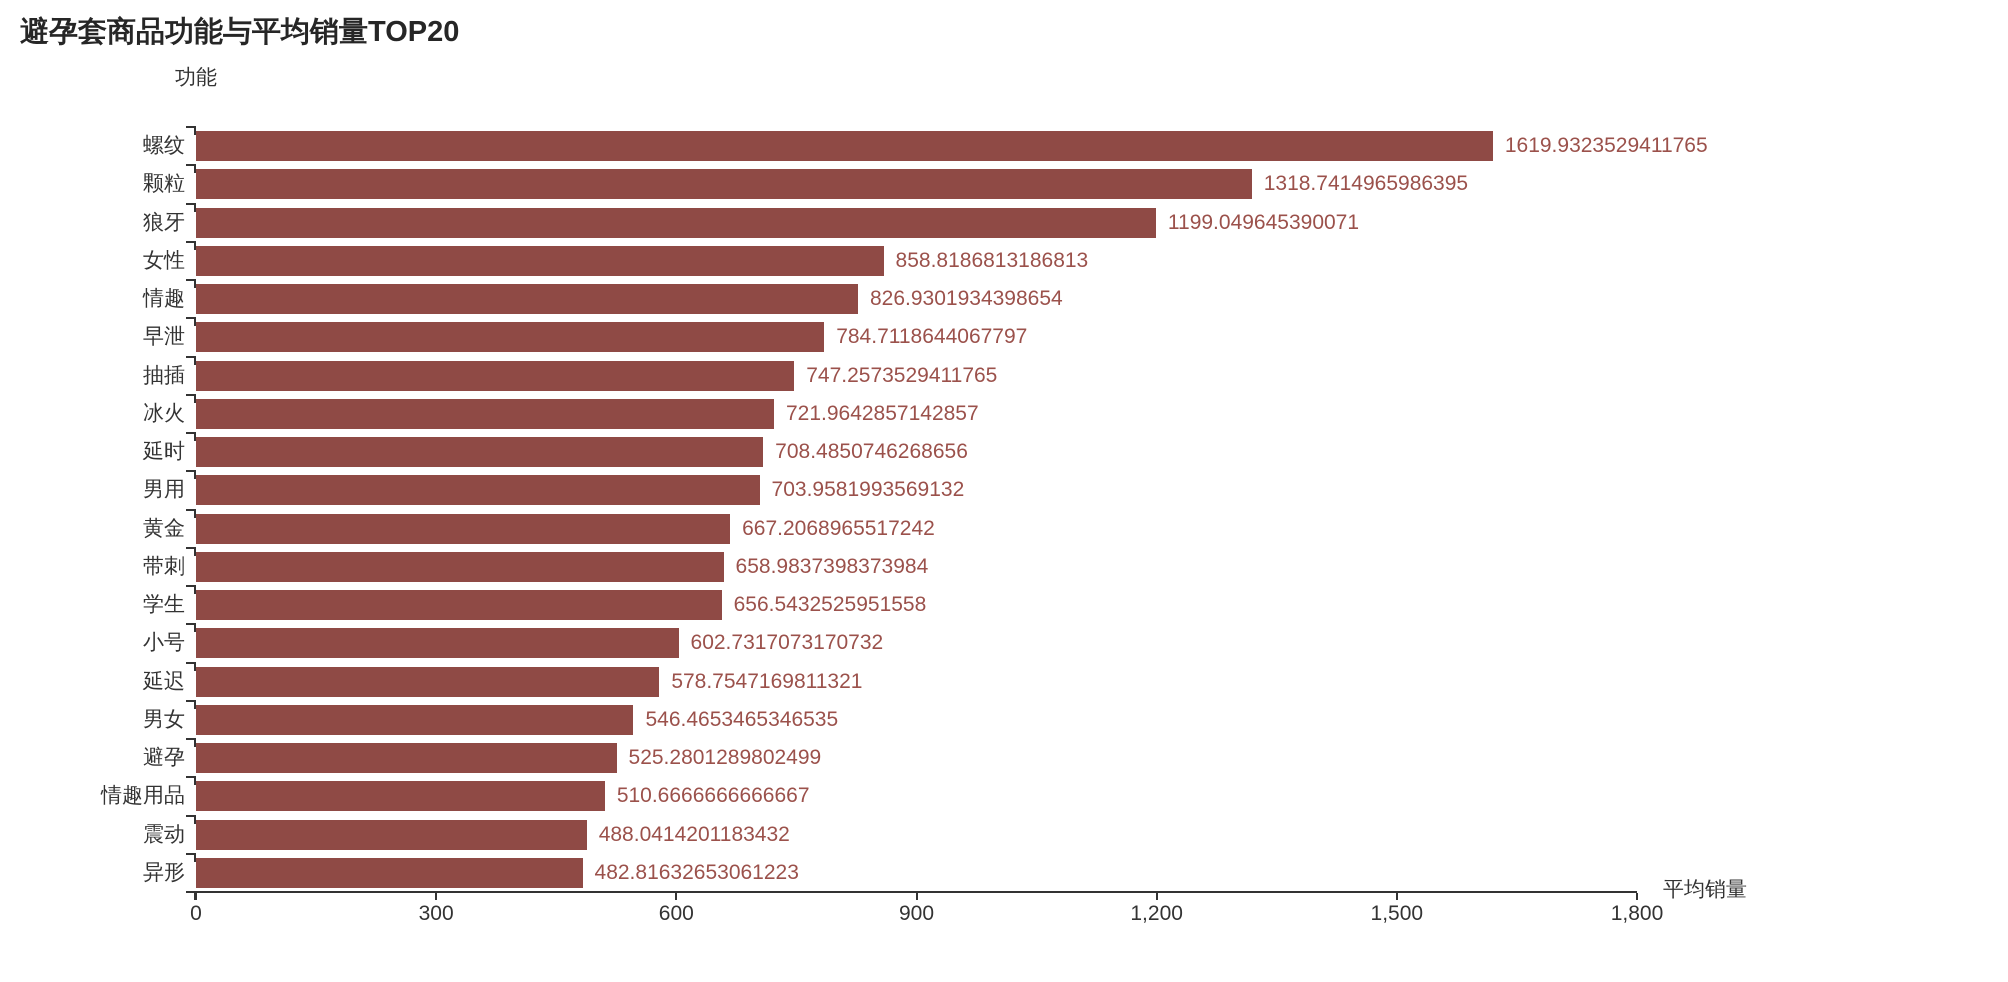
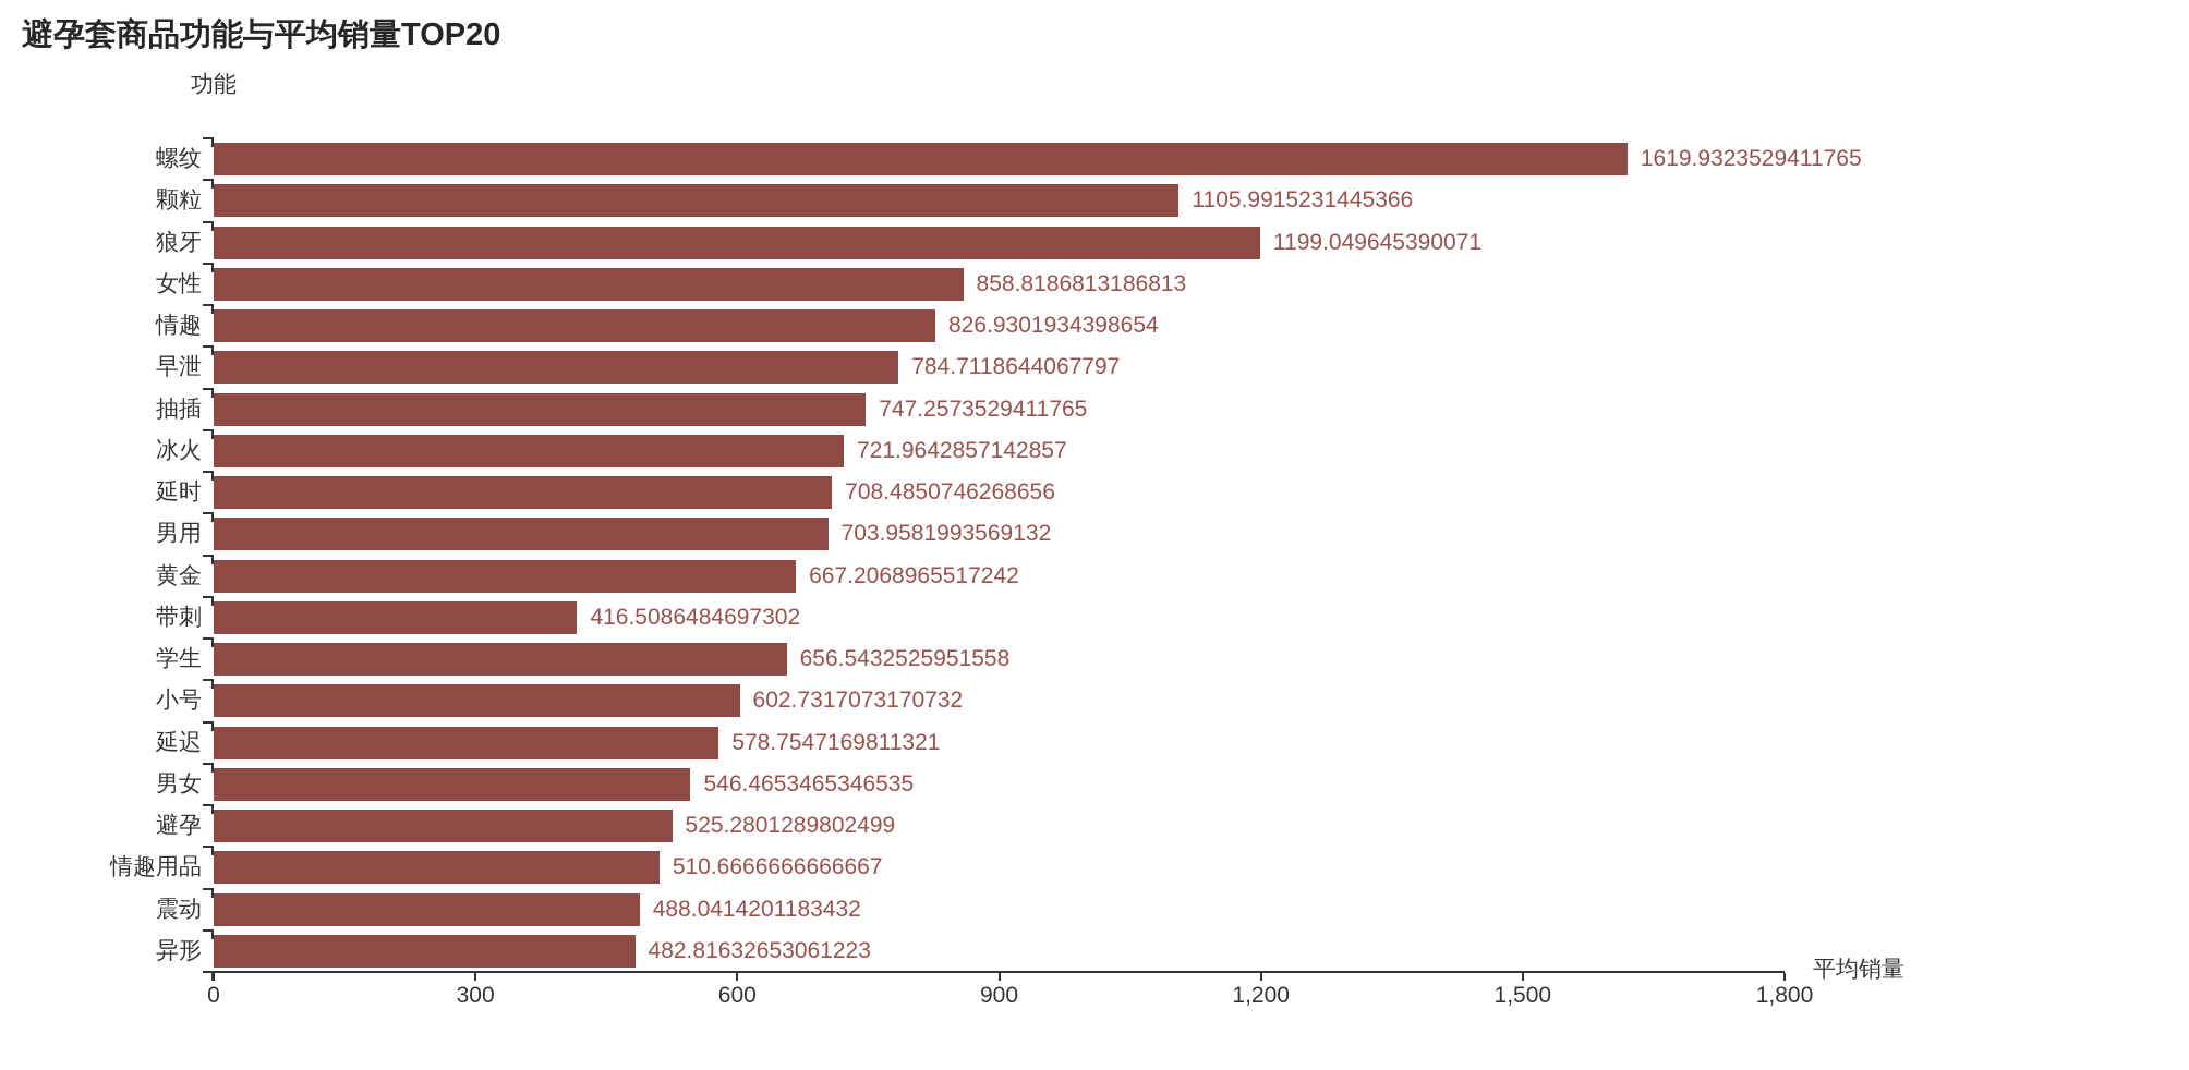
颗粒: 1318.7414965986395 -> 1105.9915231445366
带刺: 658.9837398373984 -> 416.5086484697302
